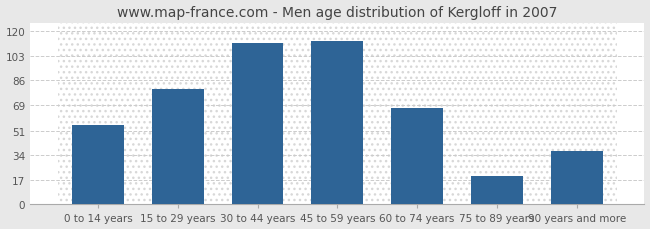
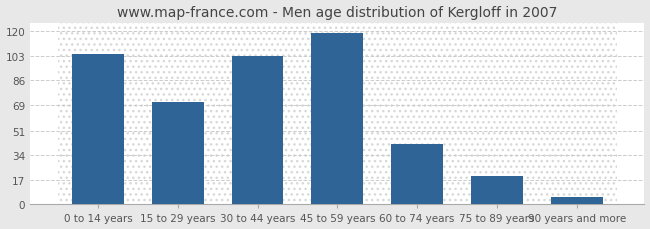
0 to 14 years: 55 -> 104
15 to 29 years: 80 -> 71
30 to 44 years: 112 -> 103
45 to 59 years: 113 -> 119
60 to 74 years: 67 -> 42
90 years and more: 37 -> 5
